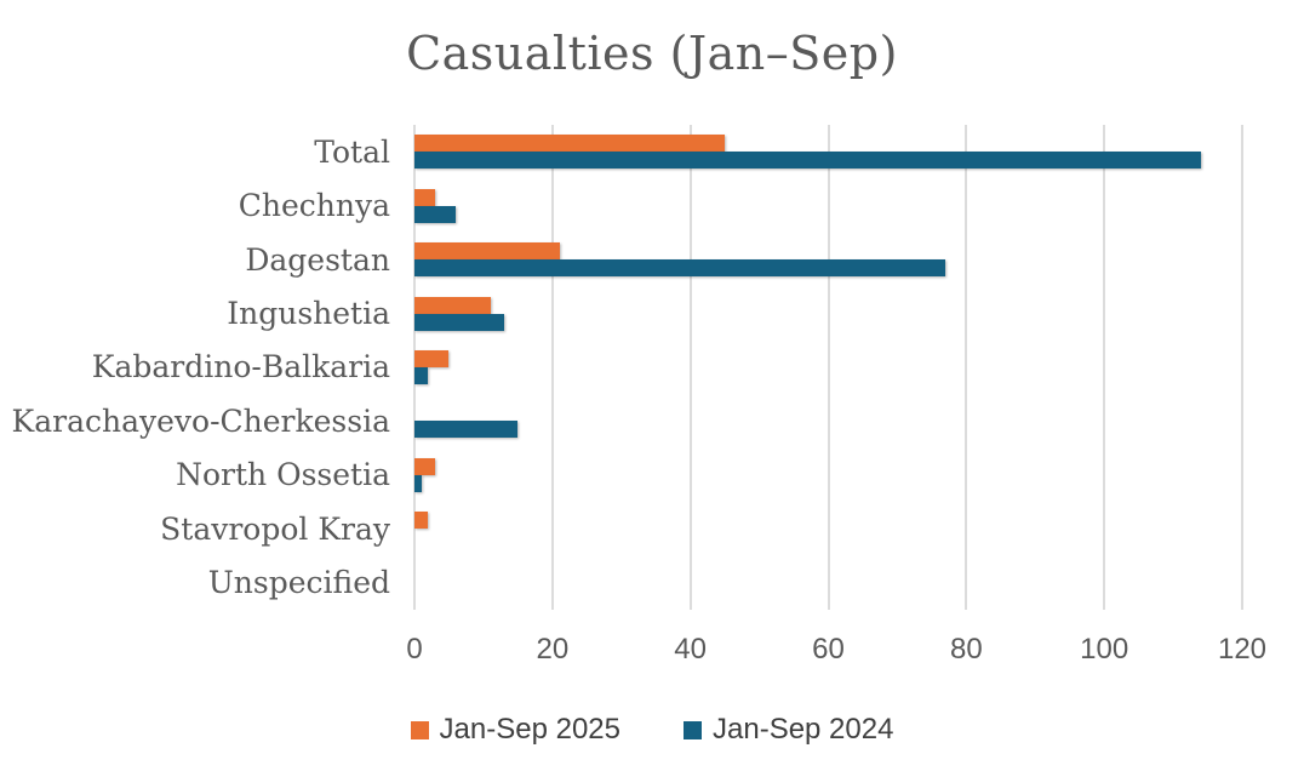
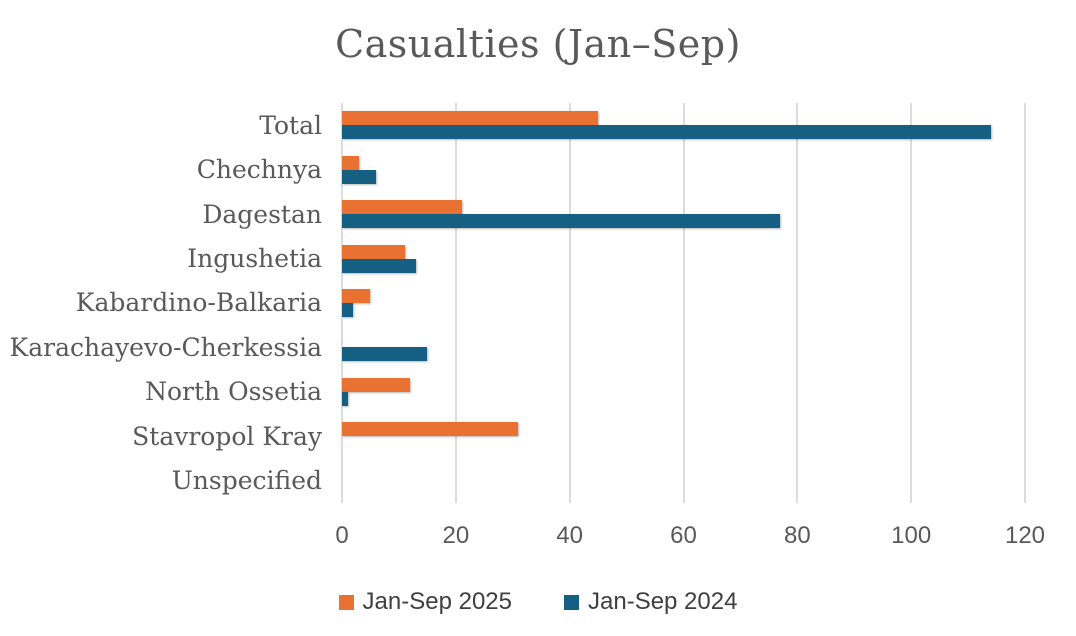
Jan-Sep 2025/North Ossetia: 3 -> 12
Jan-Sep 2025/Stavropol Kray: 2 -> 31
